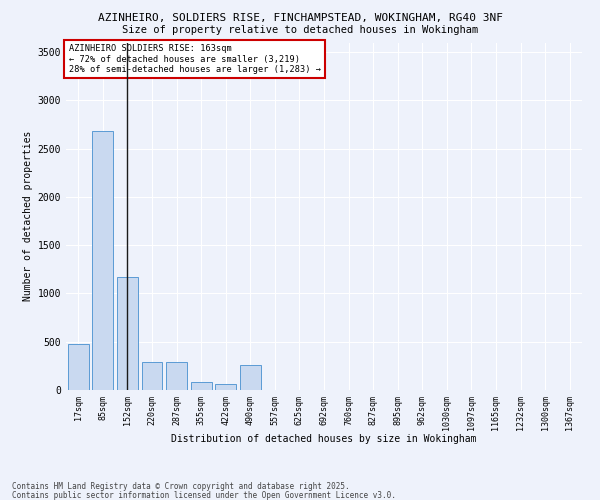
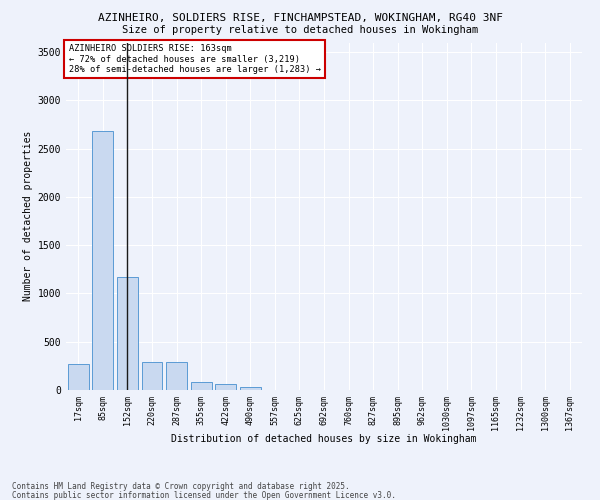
17sqm: 480 -> 260
490sqm: 260 -> 30
